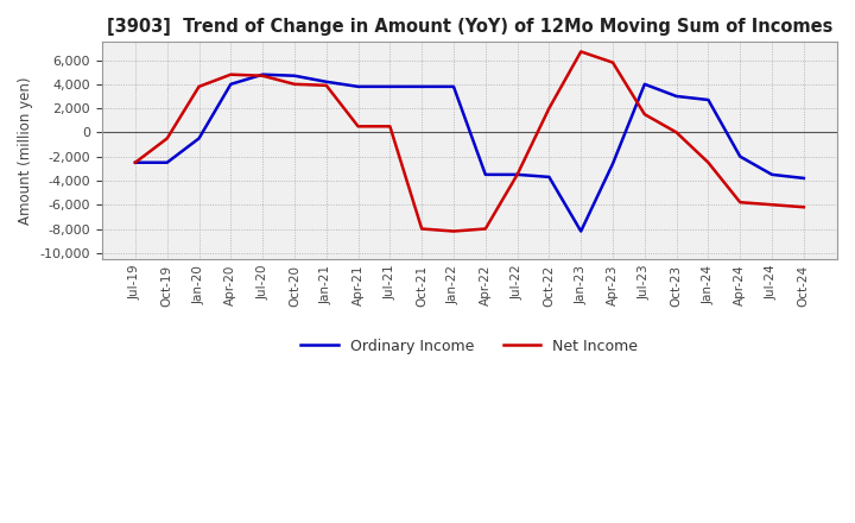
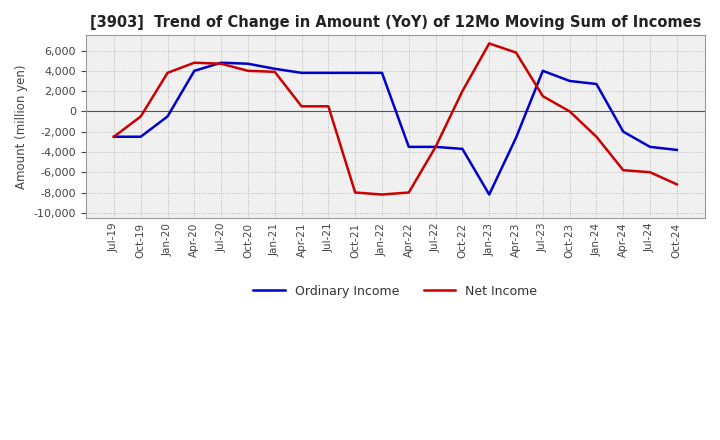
Net Income/Oct-24: -6,200 -> -7,200
